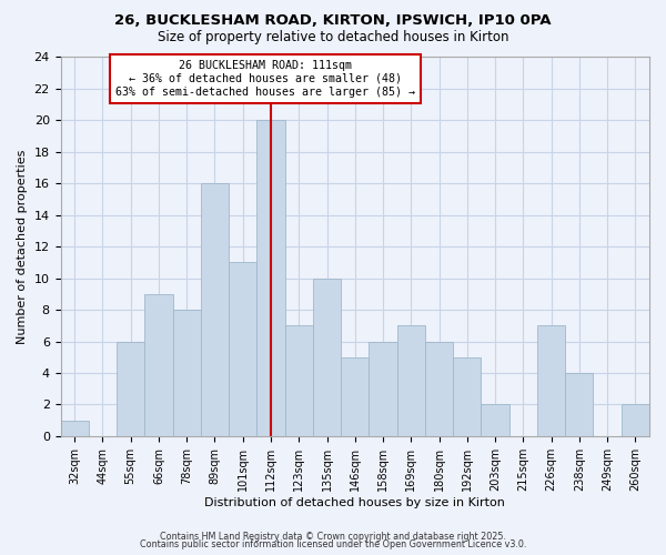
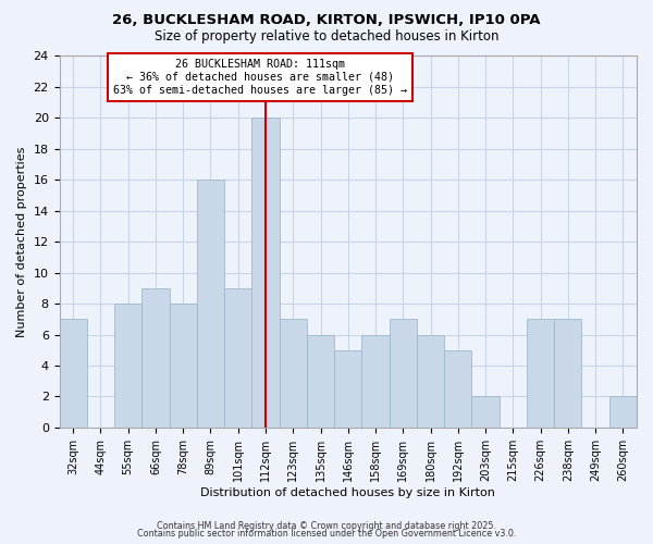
32sqm: 1 -> 7
55sqm: 6 -> 8
101sqm: 11 -> 9
135sqm: 10 -> 6
238sqm: 4 -> 7
